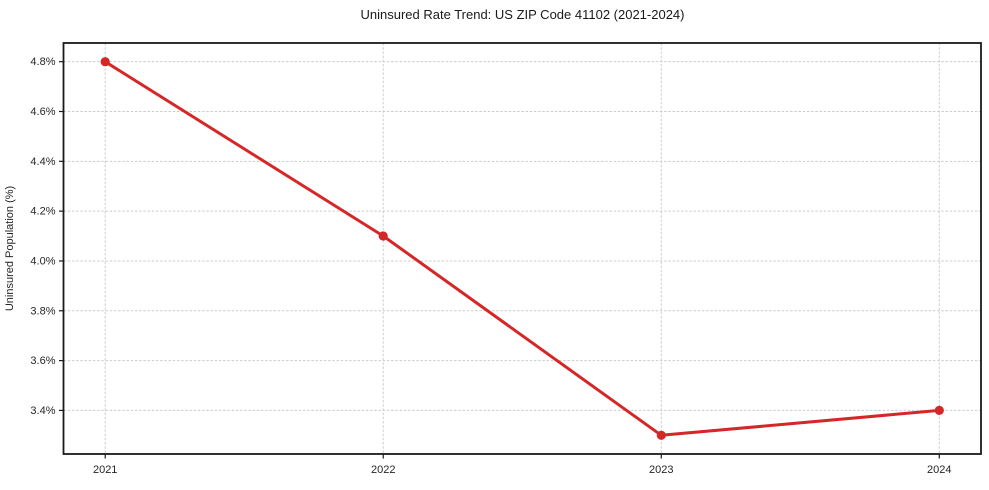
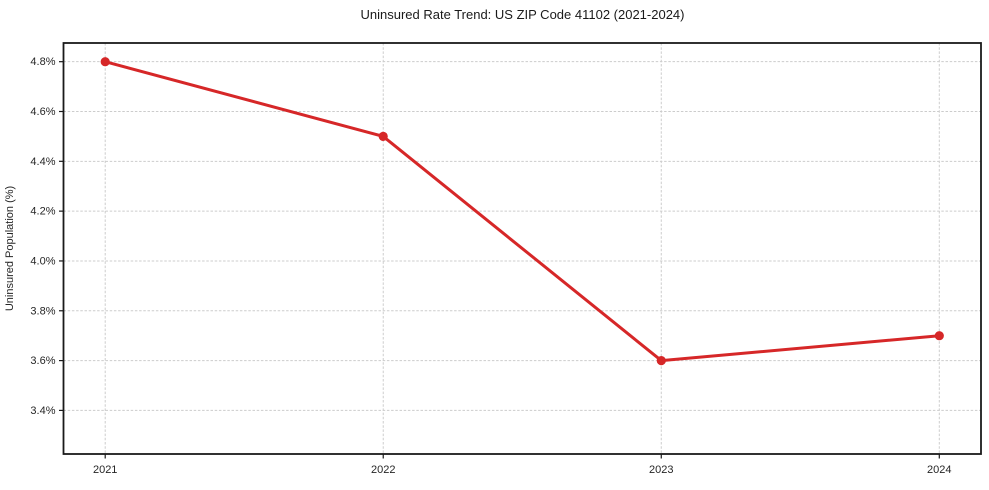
2022: 4.1% -> 4.5%
2023: 3.3% -> 3.6%
2024: 3.4% -> 3.7%
